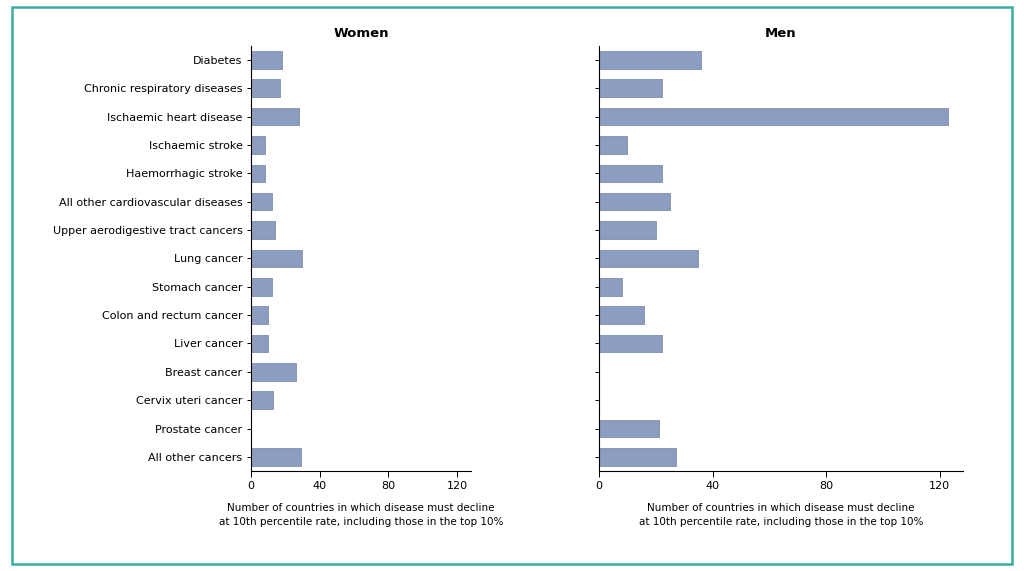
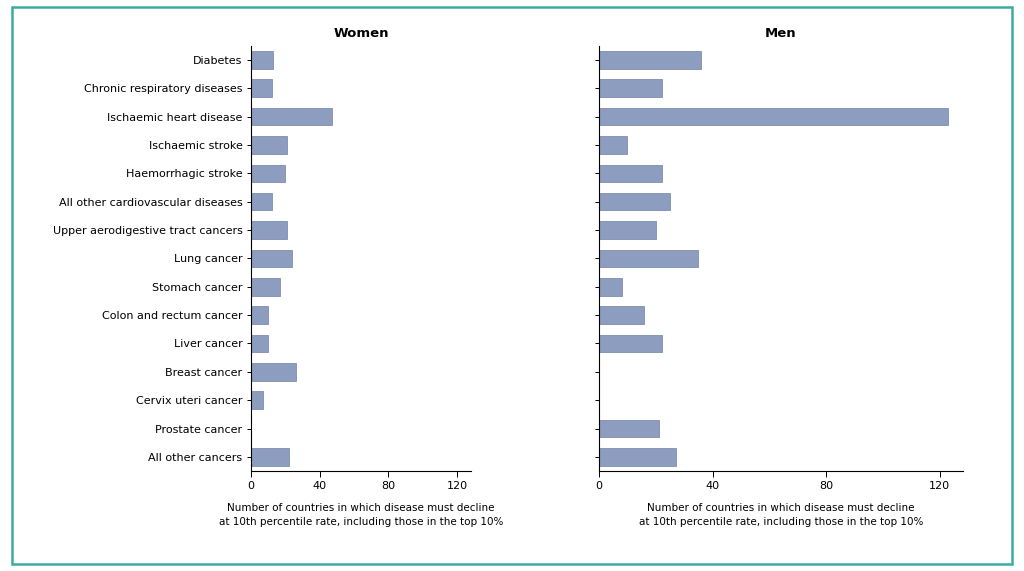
Women/Diabetes: 18 -> 13
Women/Chronic respiratory diseases: 17 -> 12
Women/Ischaemic heart disease: 28 -> 47
Women/Ischaemic stroke: 8 -> 21
Women/Haemorrhagic stroke: 8 -> 20
Women/Upper aerodigestive tract cancers: 14 -> 21
Women/Lung cancer: 30 -> 24
Women/Stomach cancer: 12 -> 17
Women/Cervix uteri cancer: 13 -> 7
Women/All other cancers: 29 -> 22
